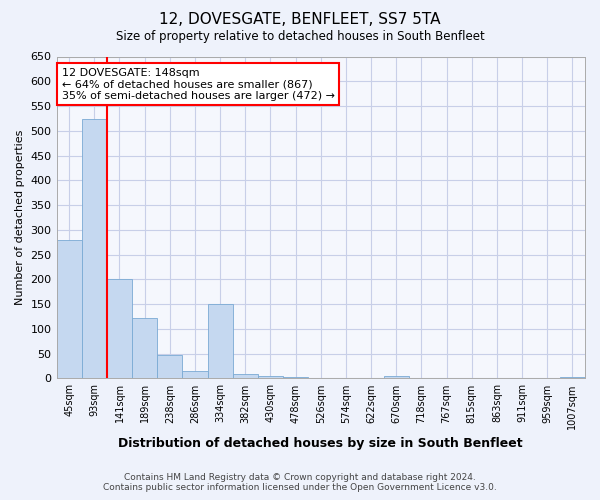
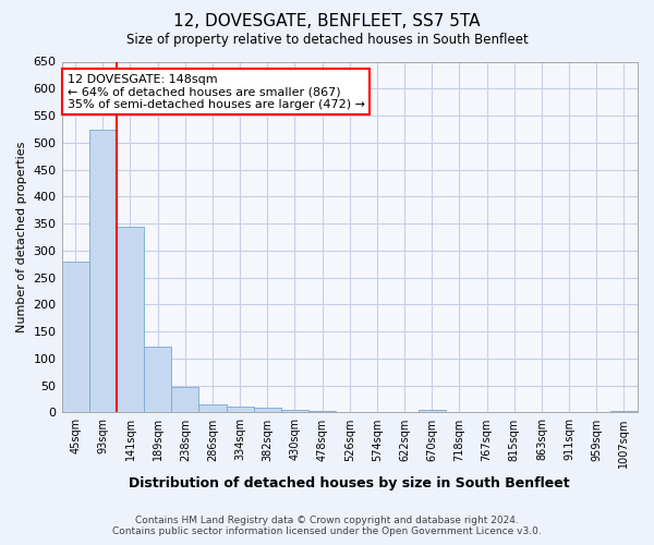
141sqm: 200 -> 345
334sqm: 150 -> 10
